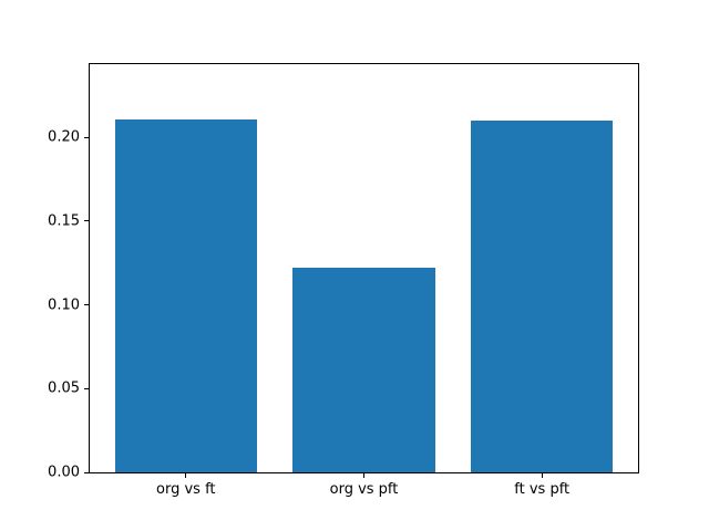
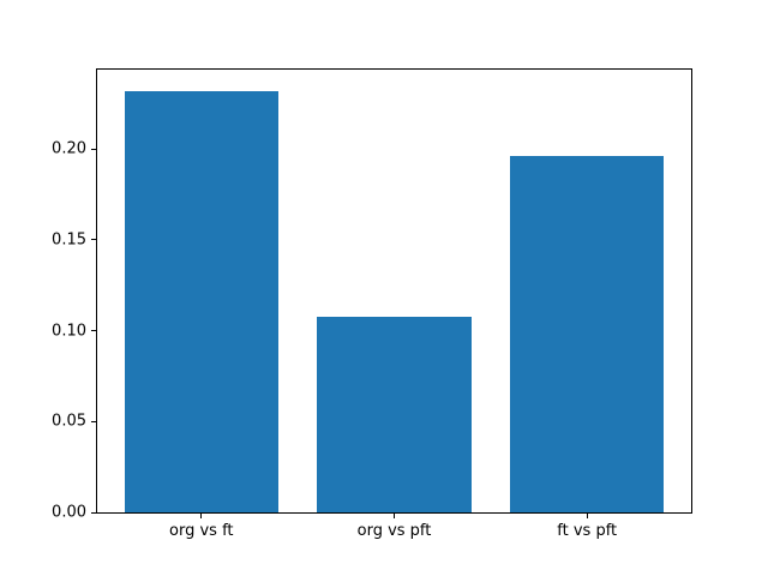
org vs ft: 0.211 -> 0.232
org vs pft: 0.122 -> 0.108
ft vs pft: 0.210 -> 0.196
